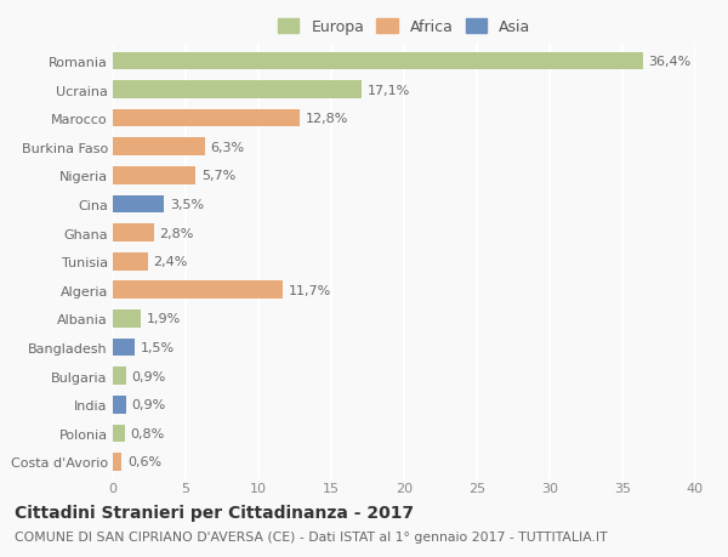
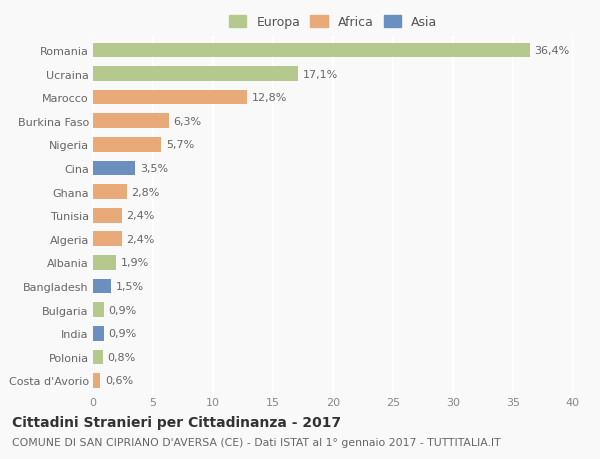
Algeria: 11,7% -> 2,4%
